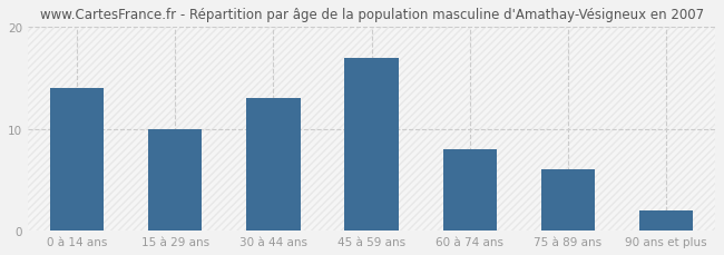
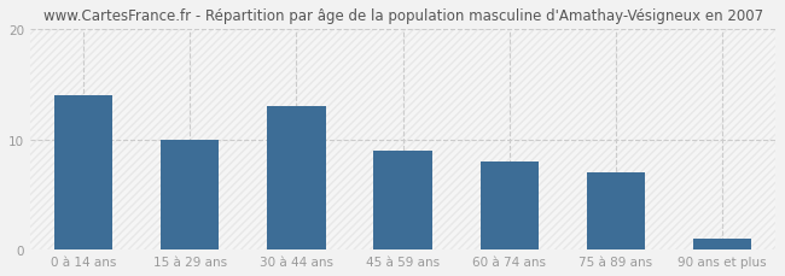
45 à 59 ans: 17 -> 9
75 à 89 ans: 6 -> 7
90 ans et plus: 2 -> 1
